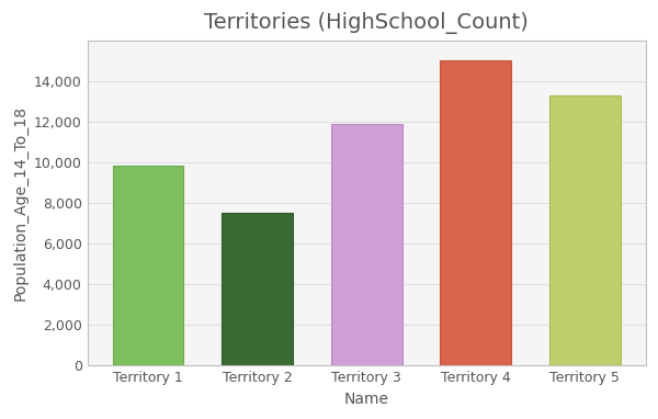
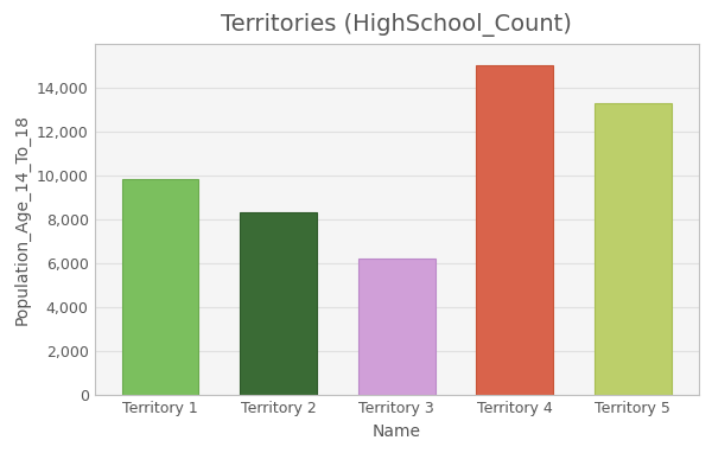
Territory 2: 7,500 -> 8,300
Territory 3: 11,900 -> 6,200
